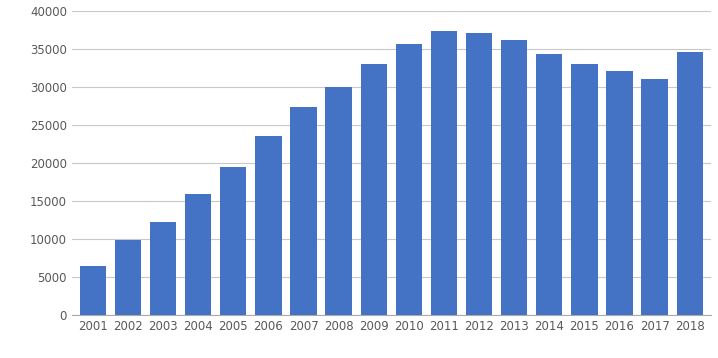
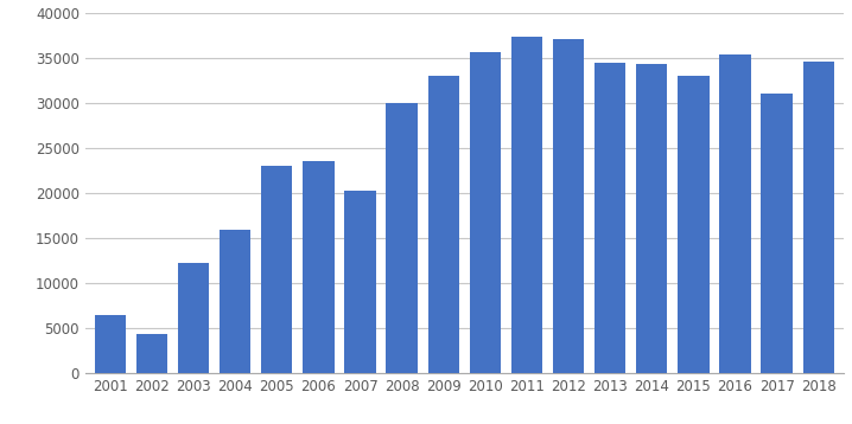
2002: 9900 -> 4400
2005: 19500 -> 23000
2007: 27300 -> 20200
2013: 36200 -> 34400
2016: 32100 -> 35400
